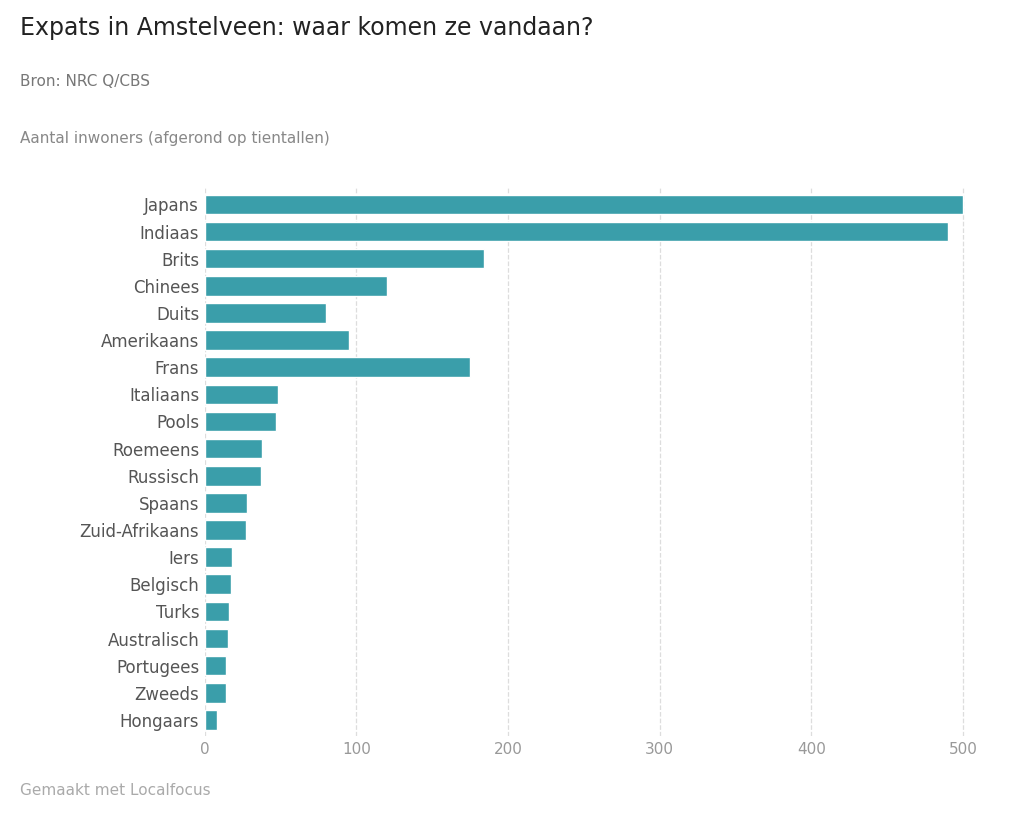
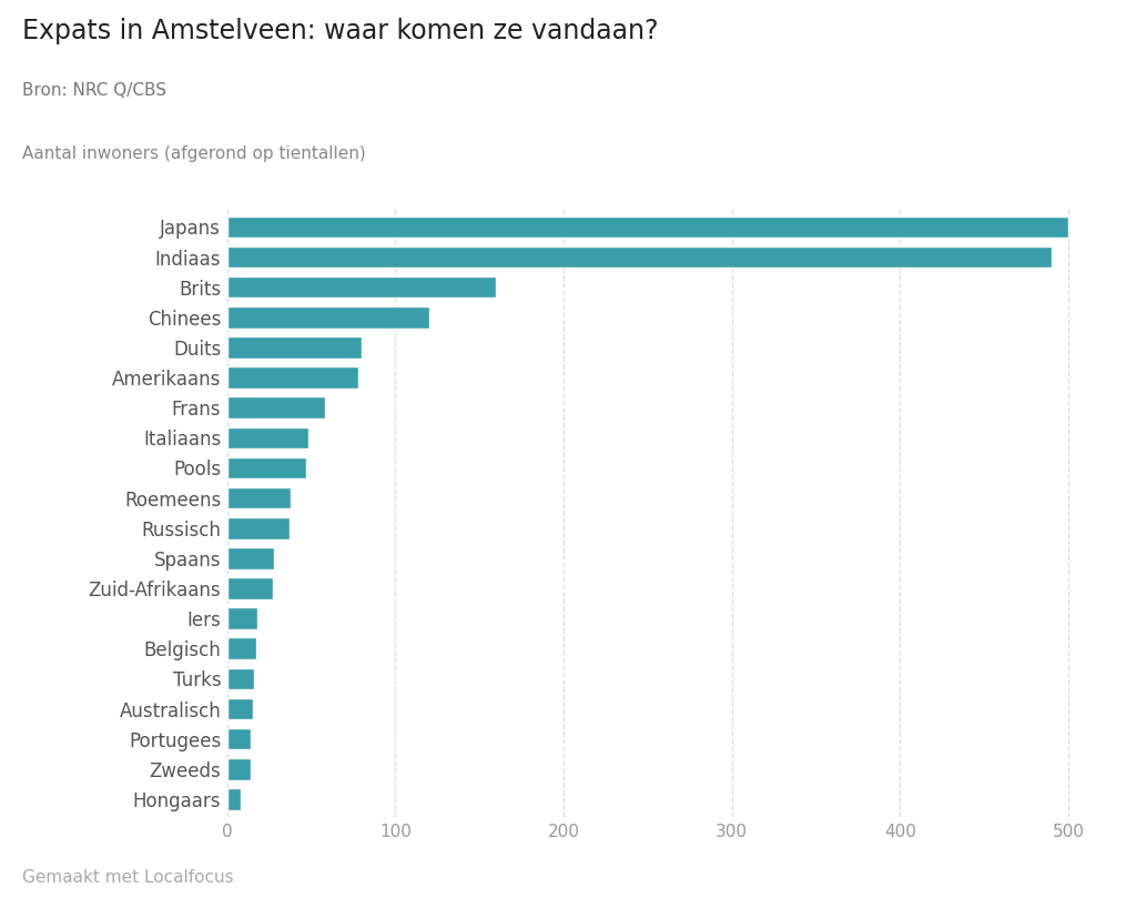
Brits: 184 -> 160
Amerikaans: 95 -> 78
Frans: 175 -> 58
